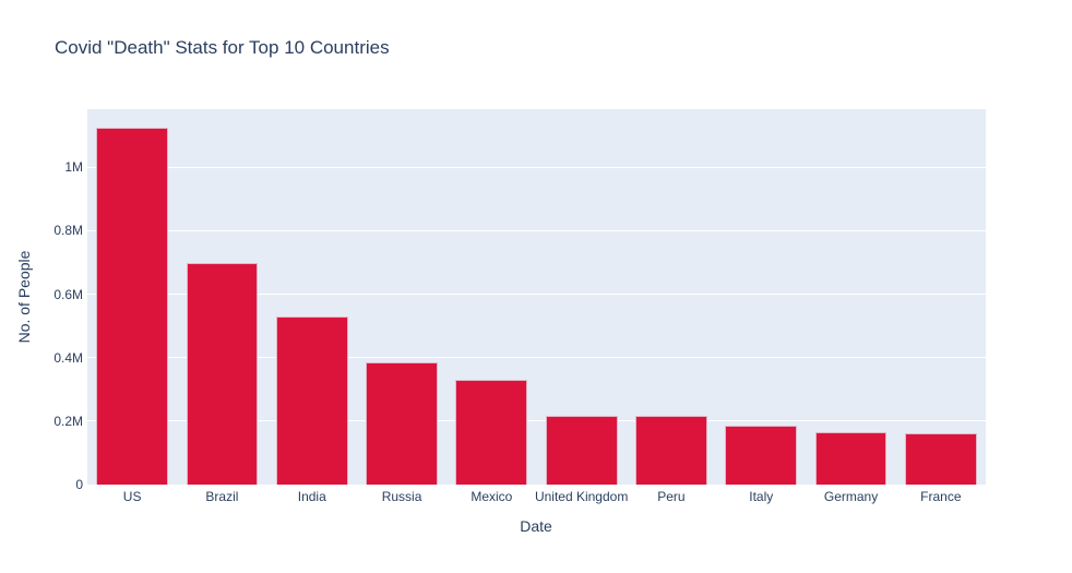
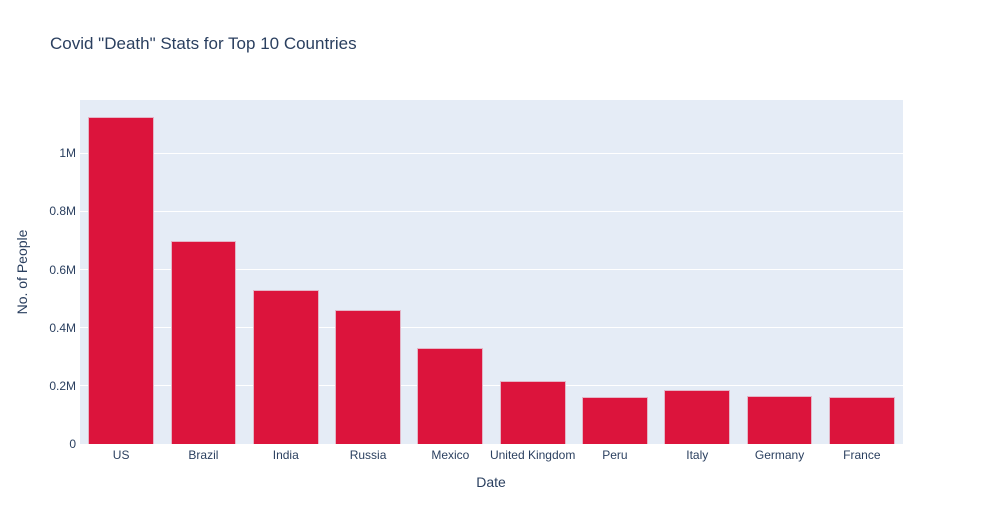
Russia: 0.38M -> 0.46M
Peru: 0.22M -> 0.16M
